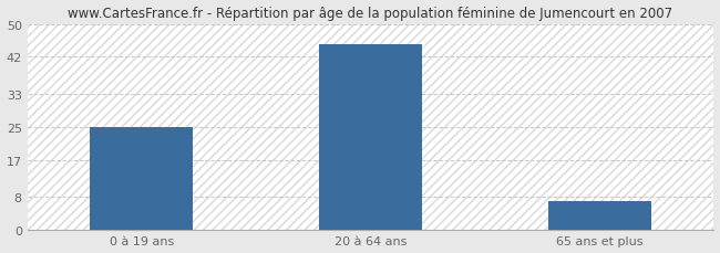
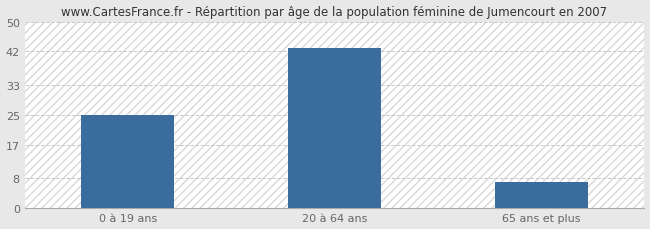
20 à 64 ans: 45 -> 43
